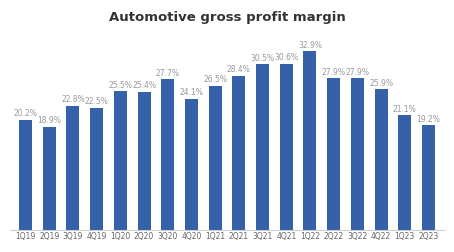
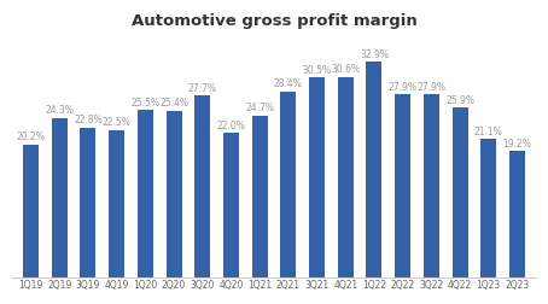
2Q19: 18.9% -> 24.3%
4Q20: 24.1% -> 22.0%
1Q21: 26.5% -> 24.7%
